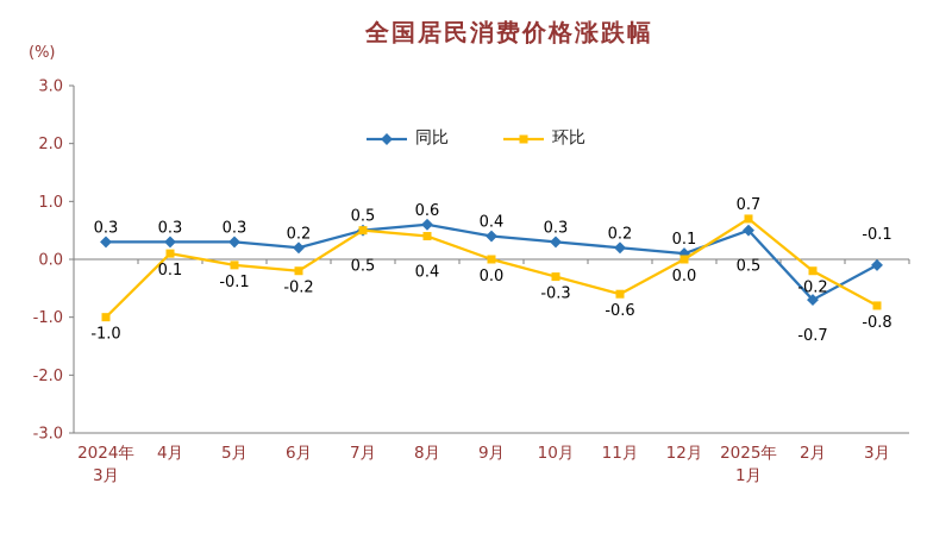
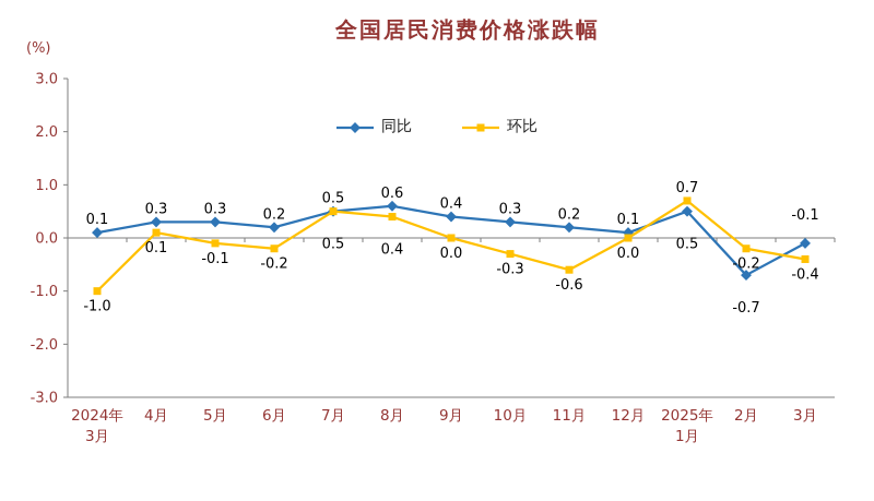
同比/2024年 3月: 0.3 -> 0.1
环比/3月: -0.8 -> -0.4
